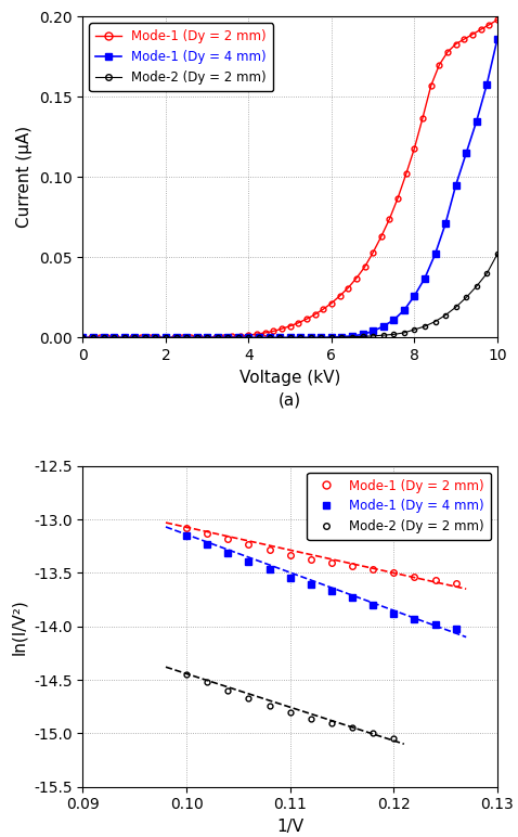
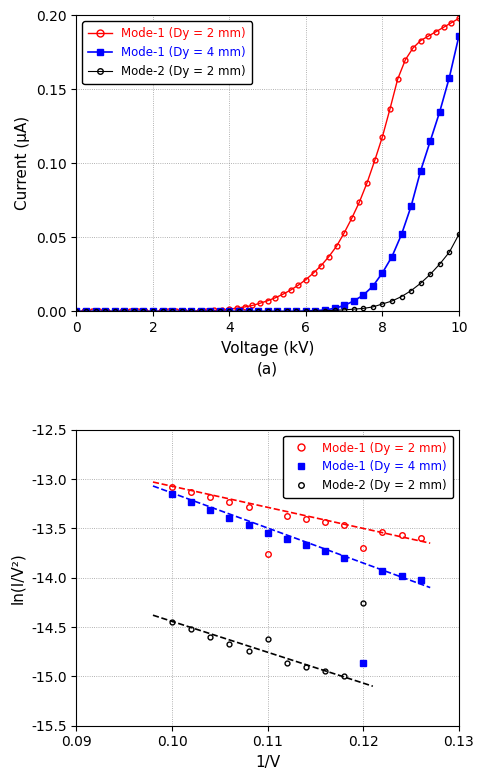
Mode-1 (Dy = 2 mm)/0.11: -13.33 -> -13.76
Mode-2 (Dy = 2 mm)/0.11: -14.80 -> -14.62
Mode-1 (Dy = 2 mm)/0.12: -13.50 -> -13.70
Mode-1 (Dy = 4 mm)/0.12: -13.88 -> -14.86
Mode-2 (Dy = 2 mm)/0.12: -15.05 -> -14.26
